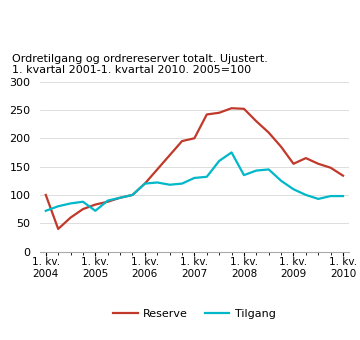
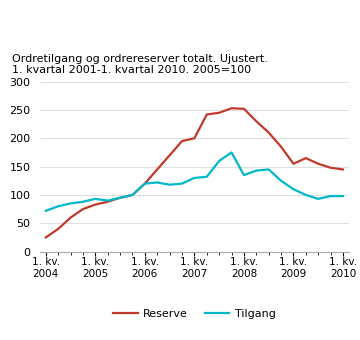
Reserve/1. kv. 2004: 100 -> 25
Tilgang/1. kv. 2005: 72 -> 93
Reserve/1. kv. 2010: 134 -> 145
